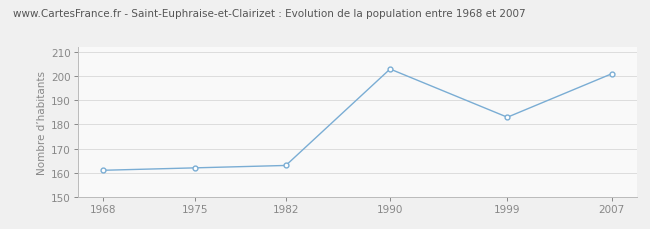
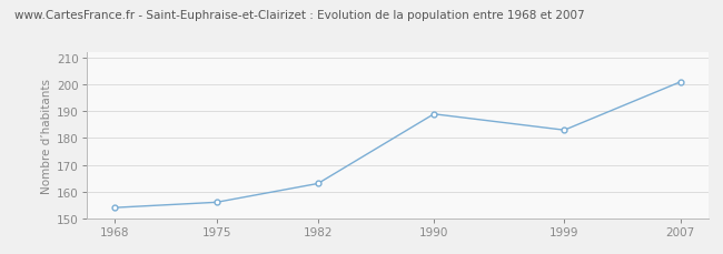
1968: 161 -> 154
1975: 162 -> 156
1990: 203 -> 189
